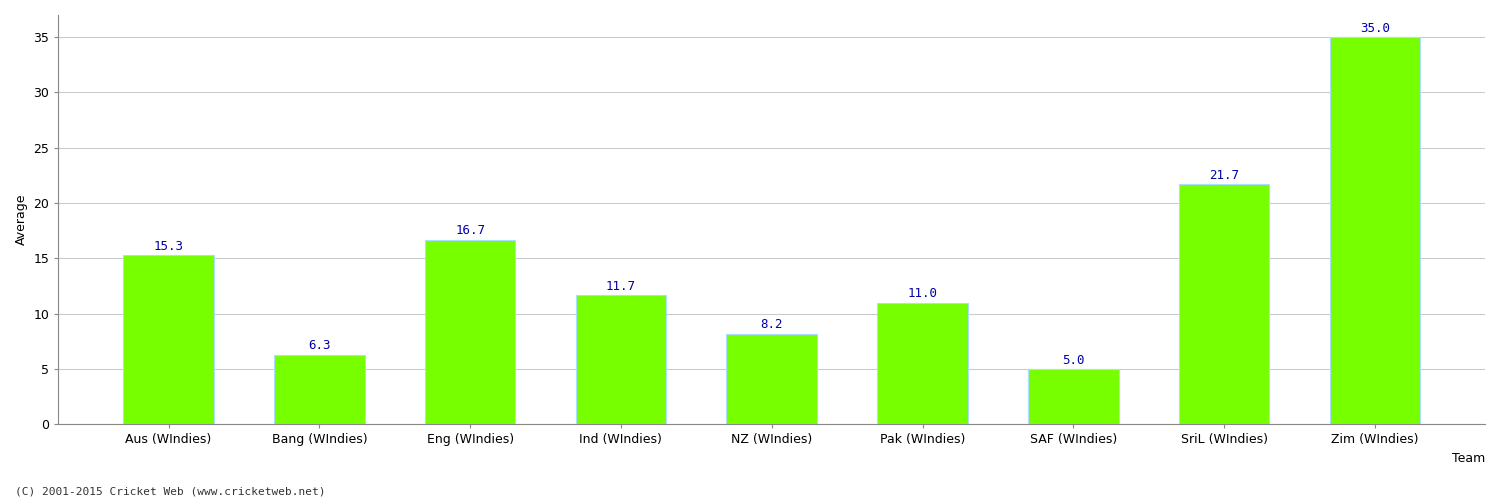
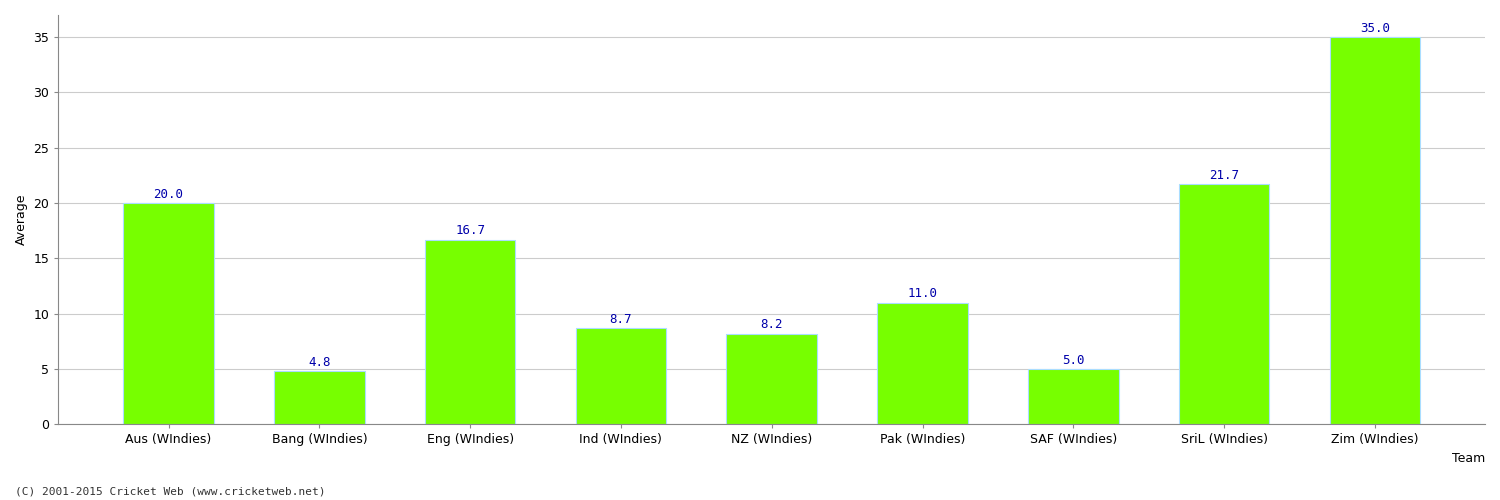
Aus (WIndies): 15.3 -> 20.0
Bang (WIndies): 6.3 -> 4.8
Ind (WIndies): 11.7 -> 8.7
